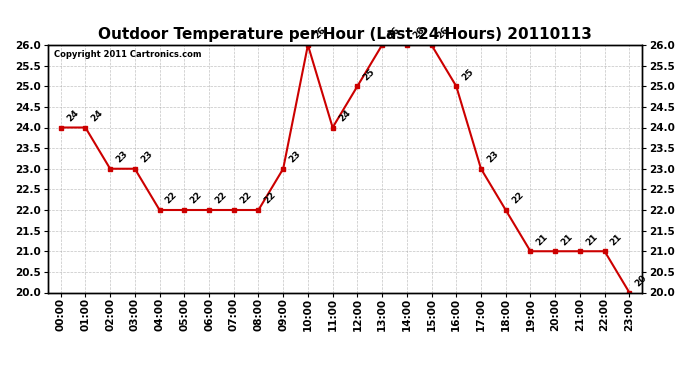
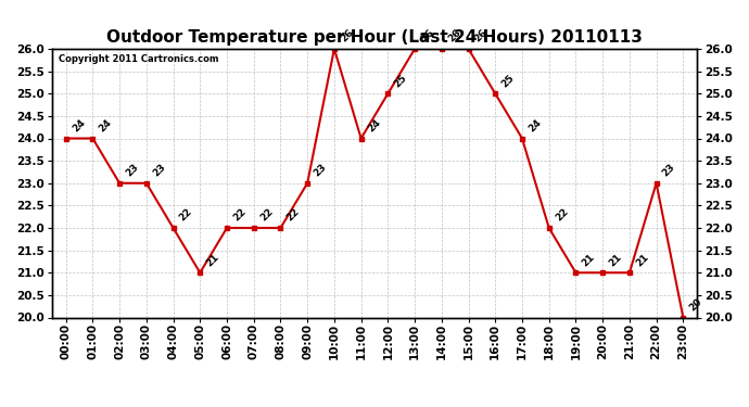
05:00: 22 -> 21
17:00: 23 -> 24
22:00: 21 -> 23
